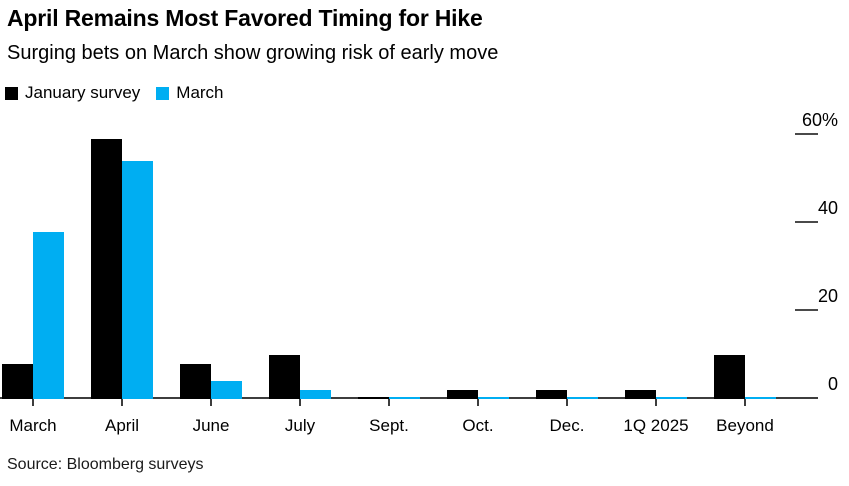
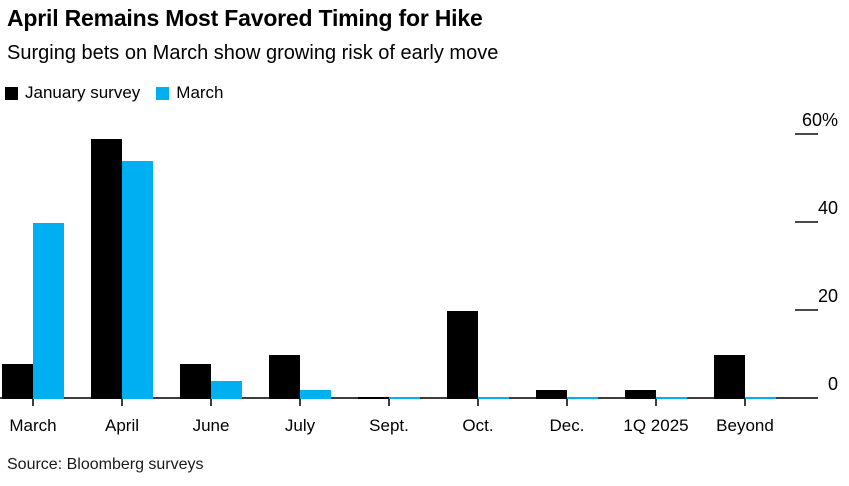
March/March: 38% -> 40%
January survey/Oct.: 2% -> 20%
